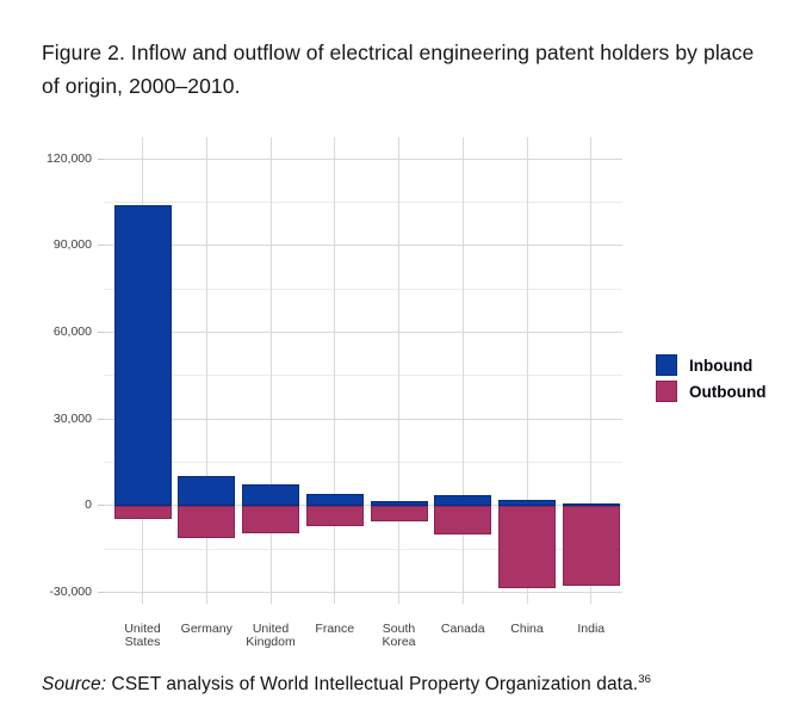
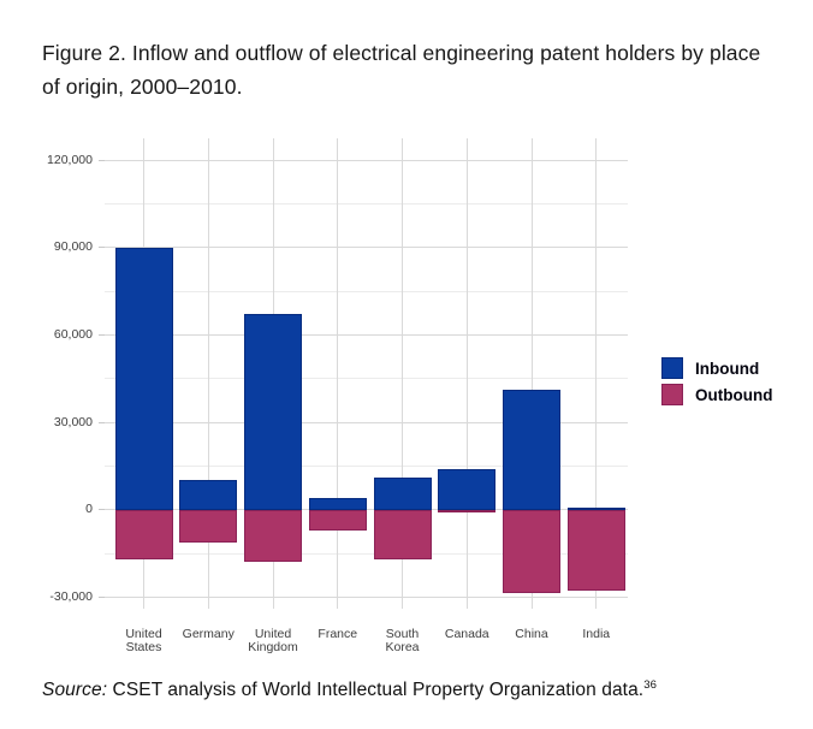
Inbound/United States: 104000 -> 90000
Outbound/United States: -5000 -> -17000
Inbound/United Kingdom: 7000 -> 67000
Outbound/United Kingdom: -10000 -> -18000
Inbound/South Korea: 2000 -> 11000
Outbound/South Korea: -6000 -> -17000
Inbound/Canada: 4000 -> 14000
Outbound/Canada: -10000 -> -1000
Inbound/China: 2000 -> 41000
